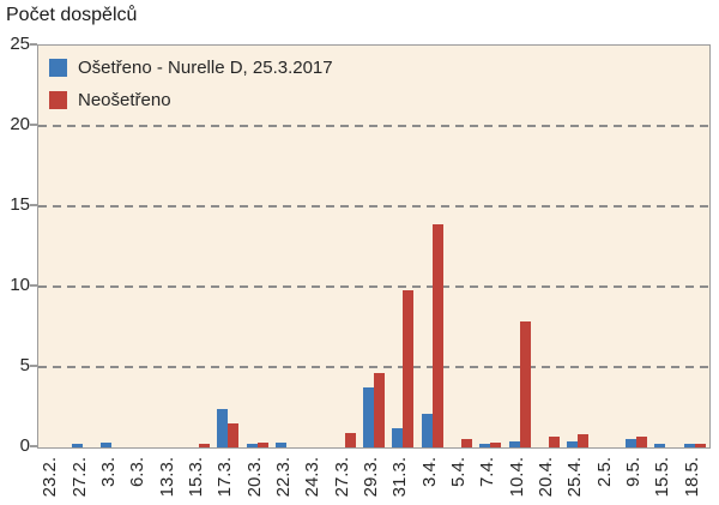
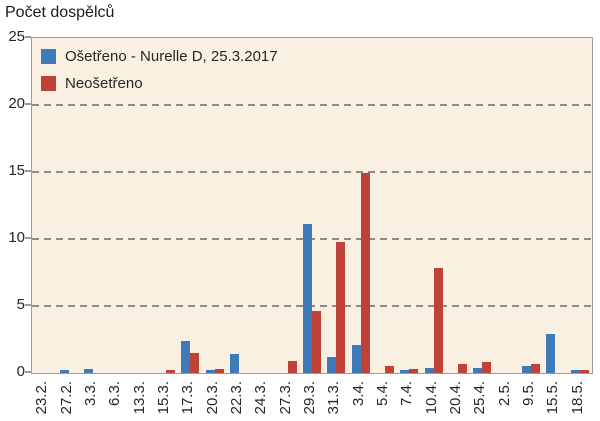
Ošetřeno - Nurelle D, 25.3.2017/22.3.: 0.3 -> 1.4
Ošetřeno - Nurelle D, 25.3.2017/29.3.: 3.7 -> 11.1
Neošetřeno/3.4.: 13.9 -> 14.9
Ošetřeno - Nurelle D, 25.3.2017/15.5.: 0.2 -> 2.9
